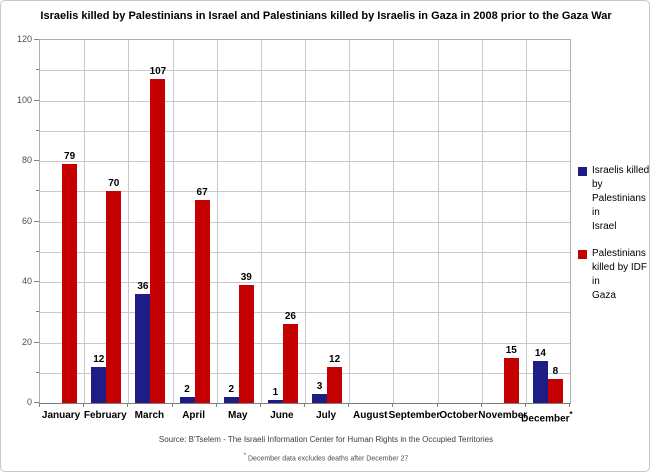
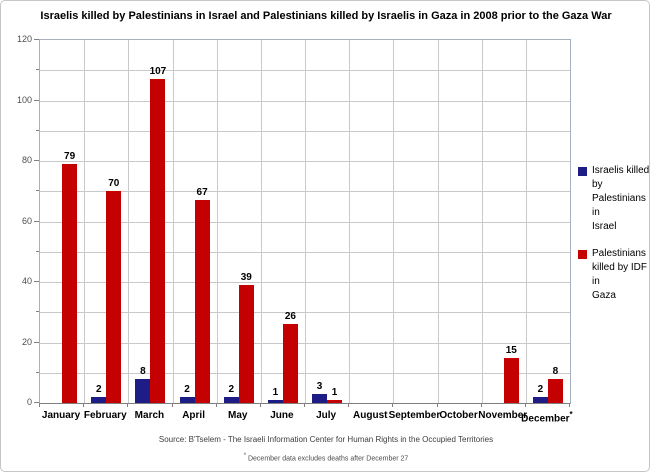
Israelis killed by Palestinians in Israel/February: 12 -> 2
Israelis killed by Palestinians in Israel/March: 36 -> 8
Palestinians killed by IDF in Gaza/July: 12 -> 1
Israelis killed by Palestinians in Israel/December: 14 -> 2
